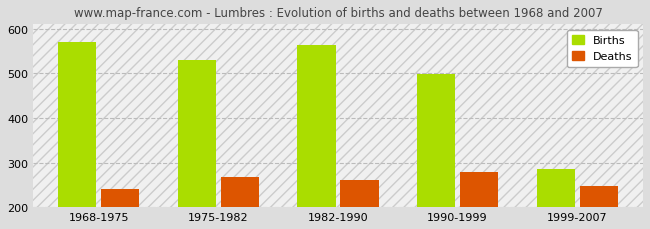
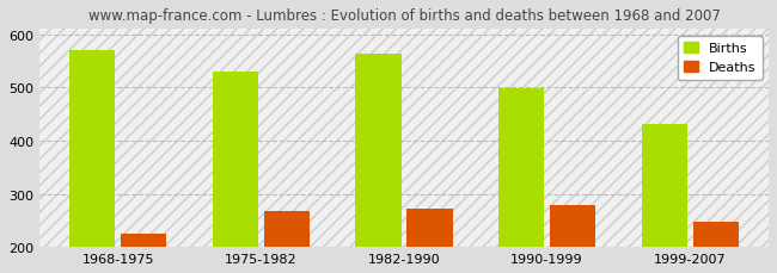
Deaths/1968-1975: 240 -> 225
Deaths/1982-1990: 260 -> 273
Births/1999-2007: 285 -> 432
